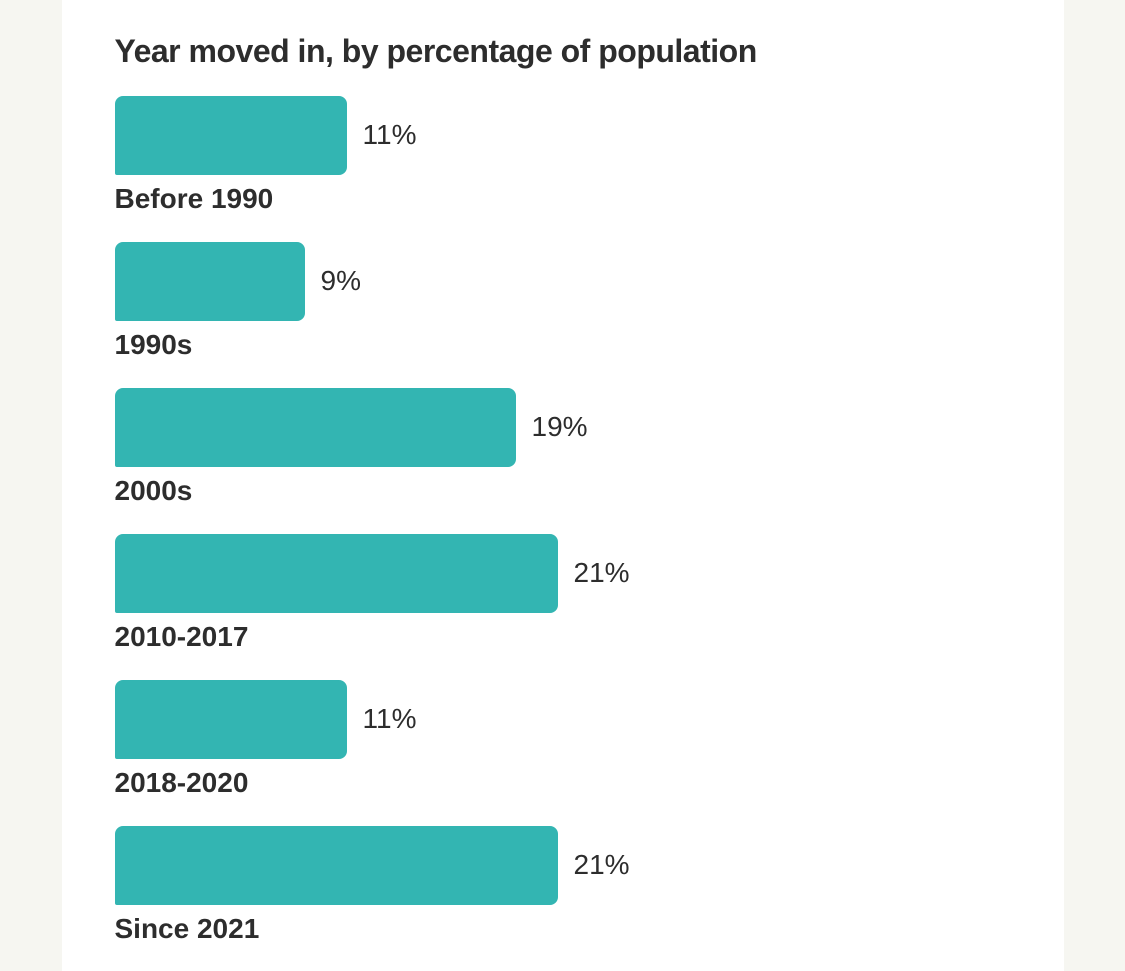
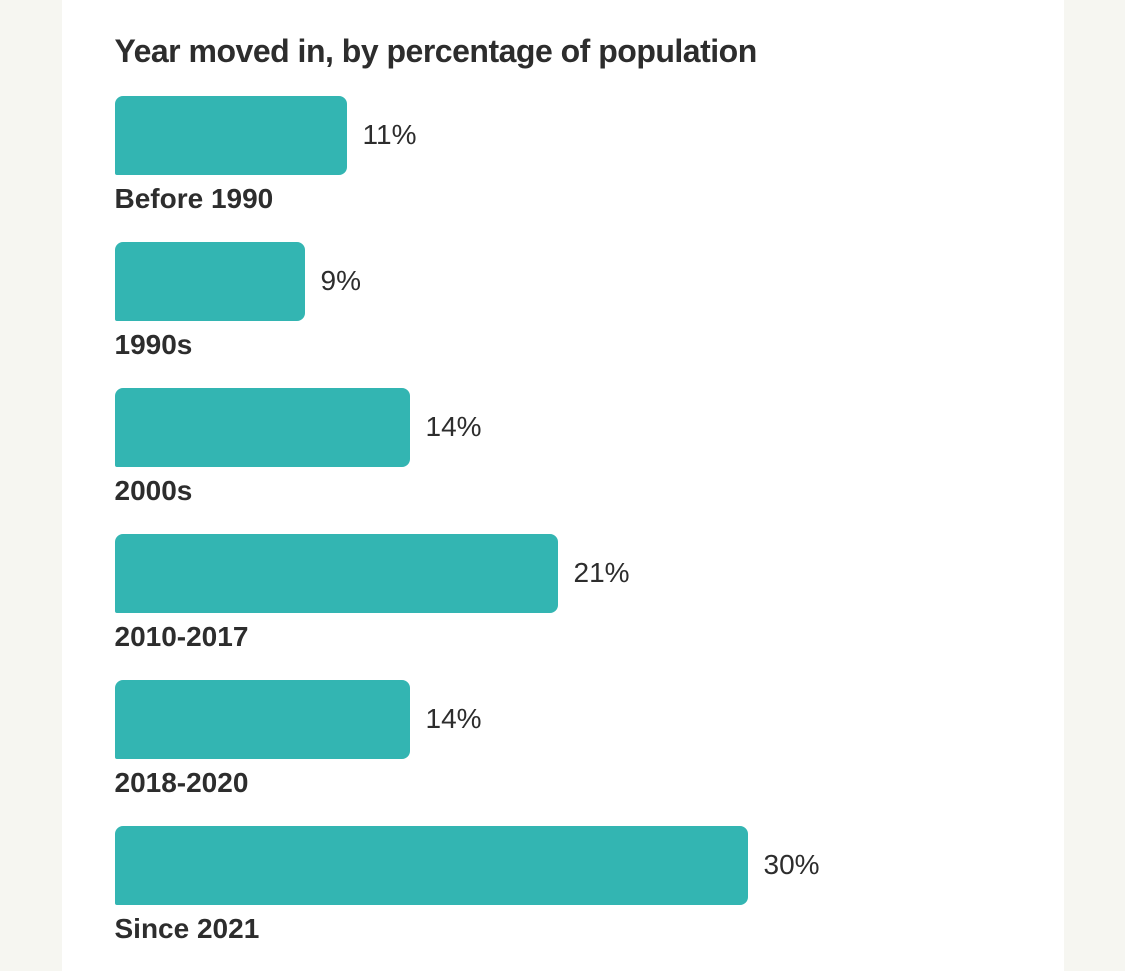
2000s: 19% -> 14%
2018-2020: 11% -> 14%
Since 2021: 21% -> 30%
